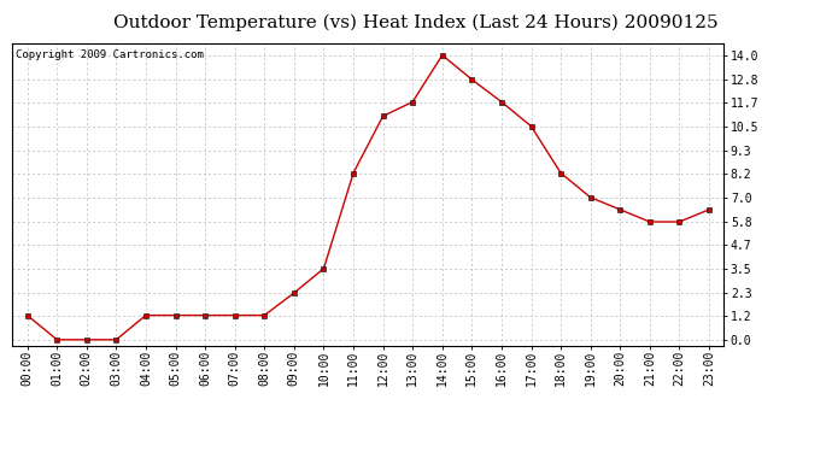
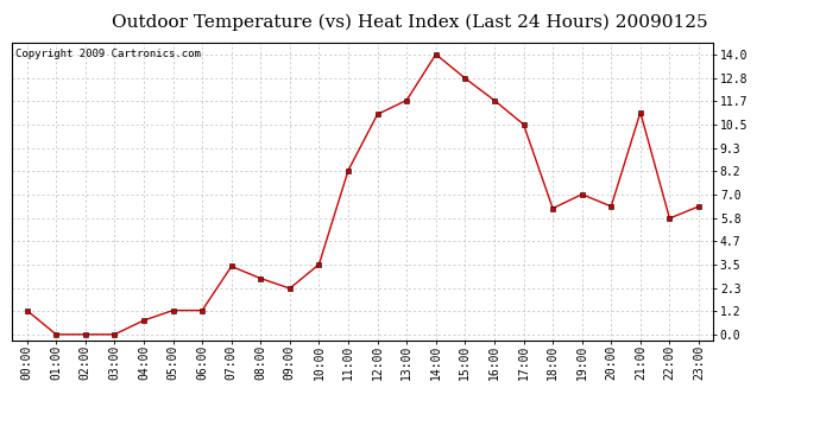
04:00: 1.2 -> 0.7
07:00: 1.2 -> 3.4
08:00: 1.2 -> 2.8
18:00: 8.2 -> 6.3
21:00: 5.8 -> 11.1
